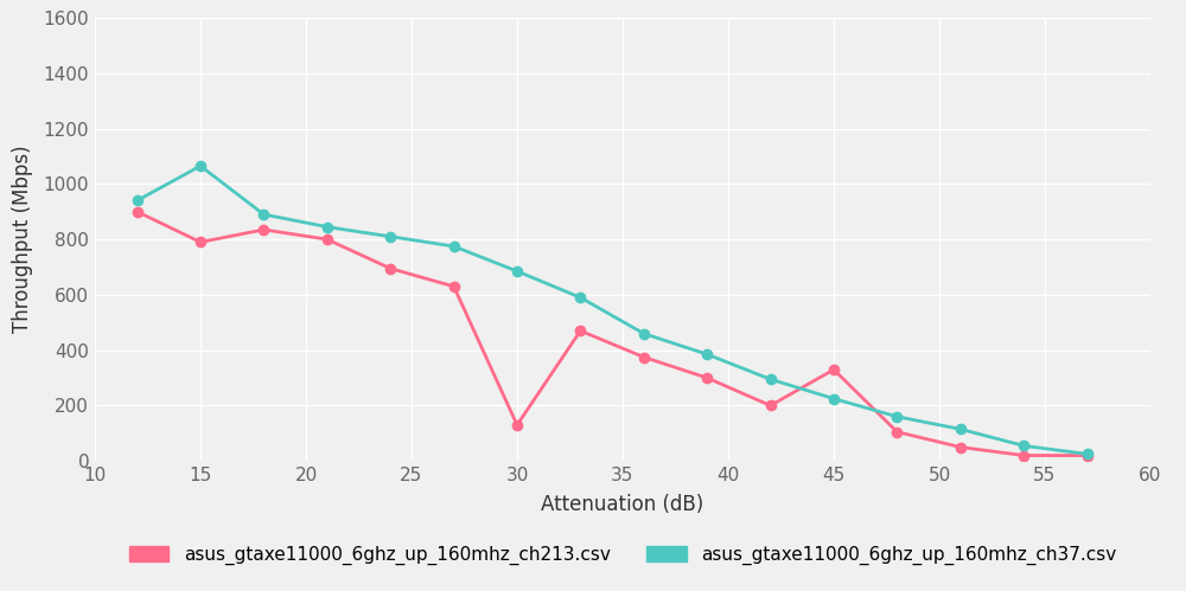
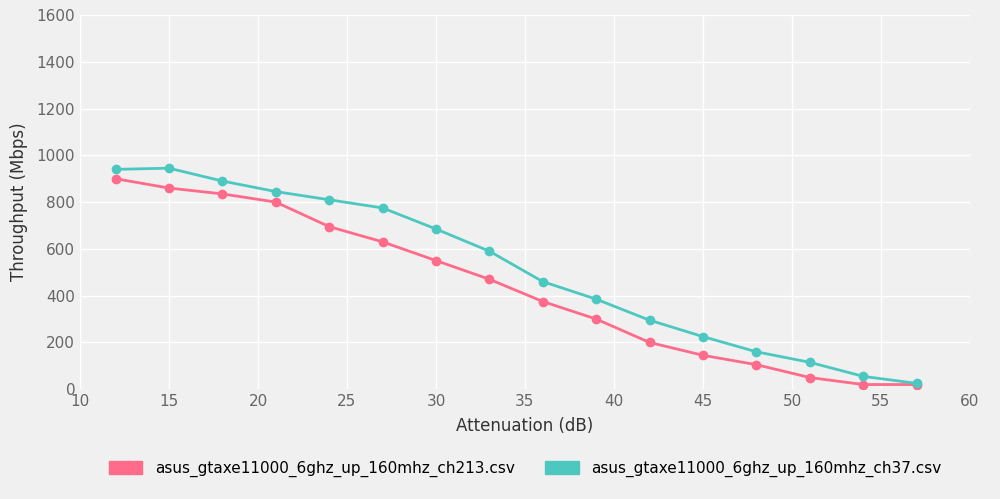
asus_gtaxe11000_6ghz_up_160mhz_ch213.csv/15: 790 -> 860
asus_gtaxe11000_6ghz_up_160mhz_ch37.csv/15: 1065 -> 945
asus_gtaxe11000_6ghz_up_160mhz_ch213.csv/30: 130 -> 550
asus_gtaxe11000_6ghz_up_160mhz_ch213.csv/45: 330 -> 145
